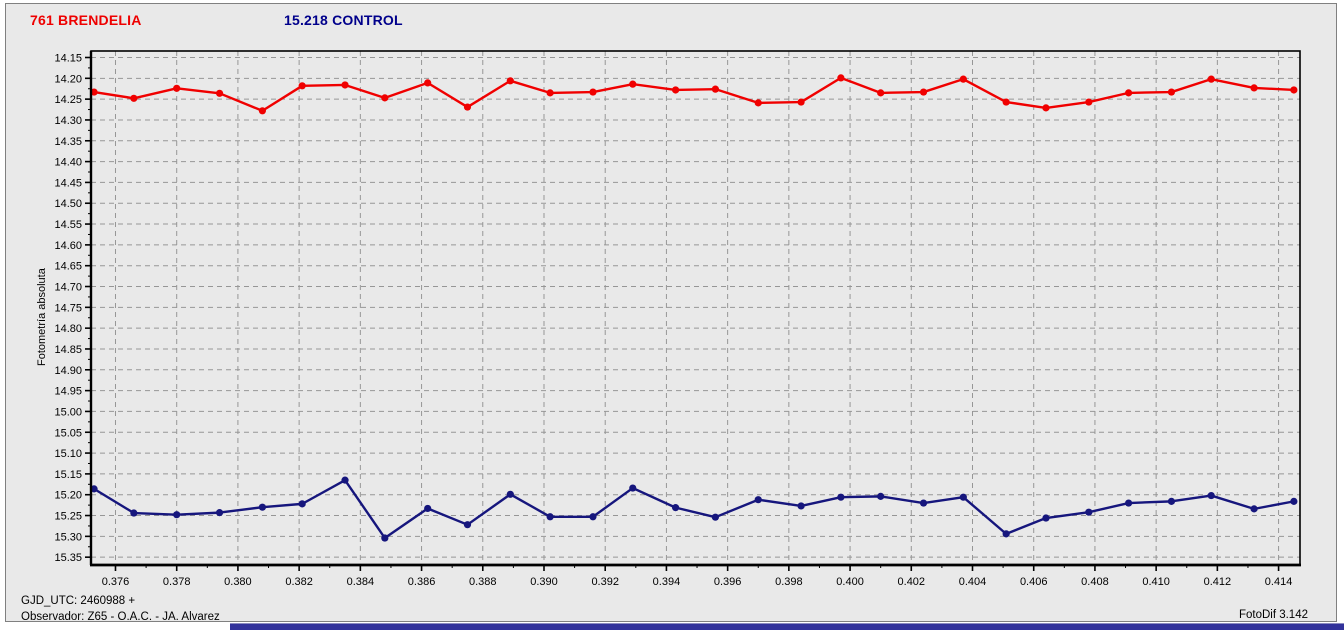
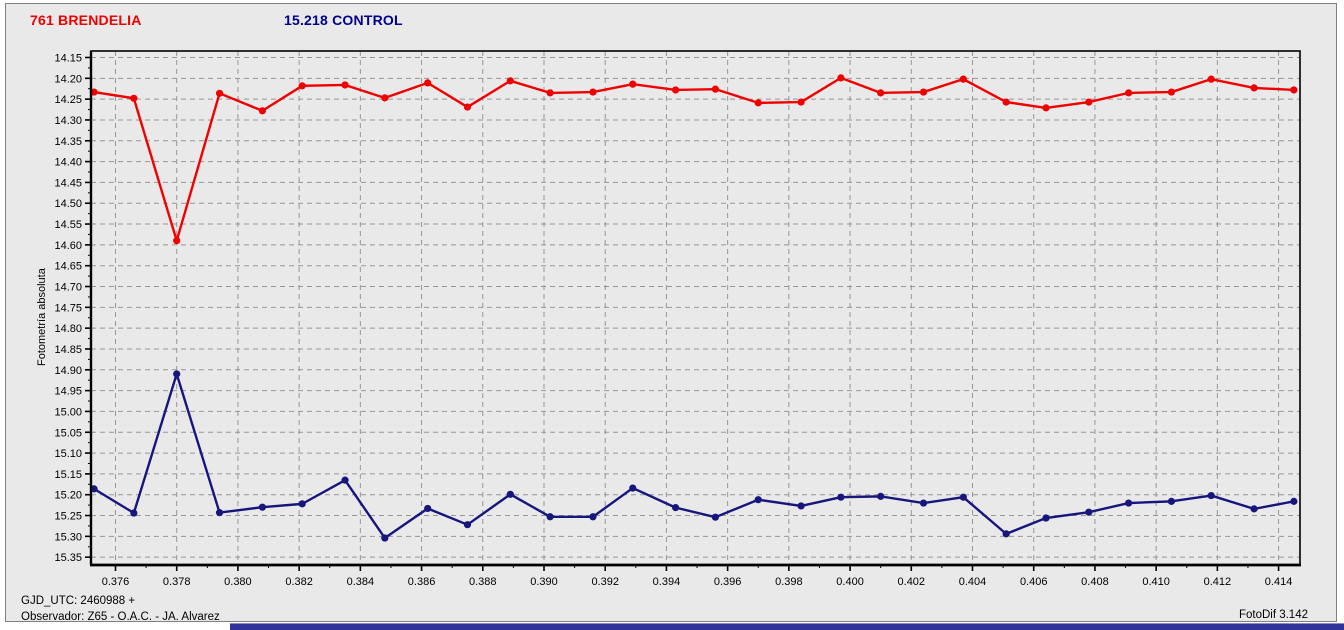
761 BRENDELIA/0.378: 14.22 -> 14.59
15.218 CONTROL/0.378: 15.25 -> 14.91
